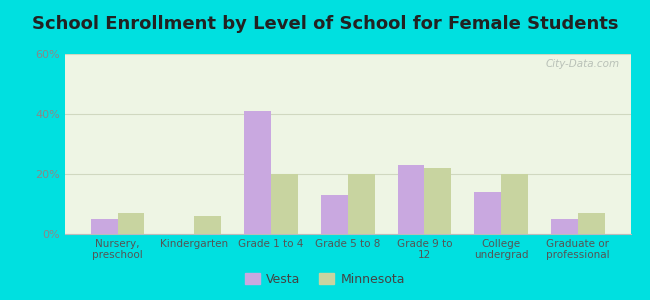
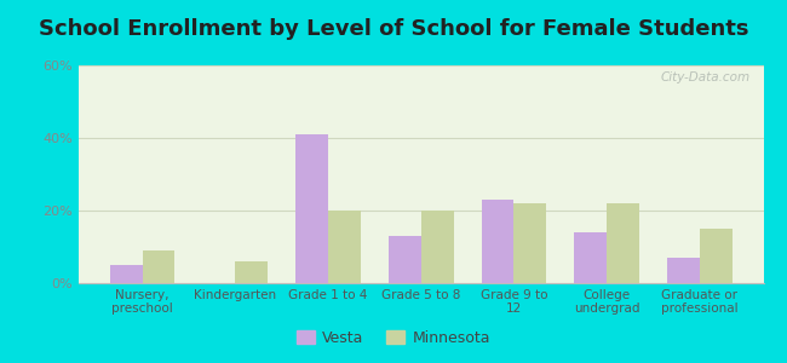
Minnesota/Nursery, preschool: 7% -> 9%
Minnesota/College undergrad: 20% -> 22%
Vesta/Graduate or professional: 5% -> 7%
Minnesota/Graduate or professional: 7% -> 15%
